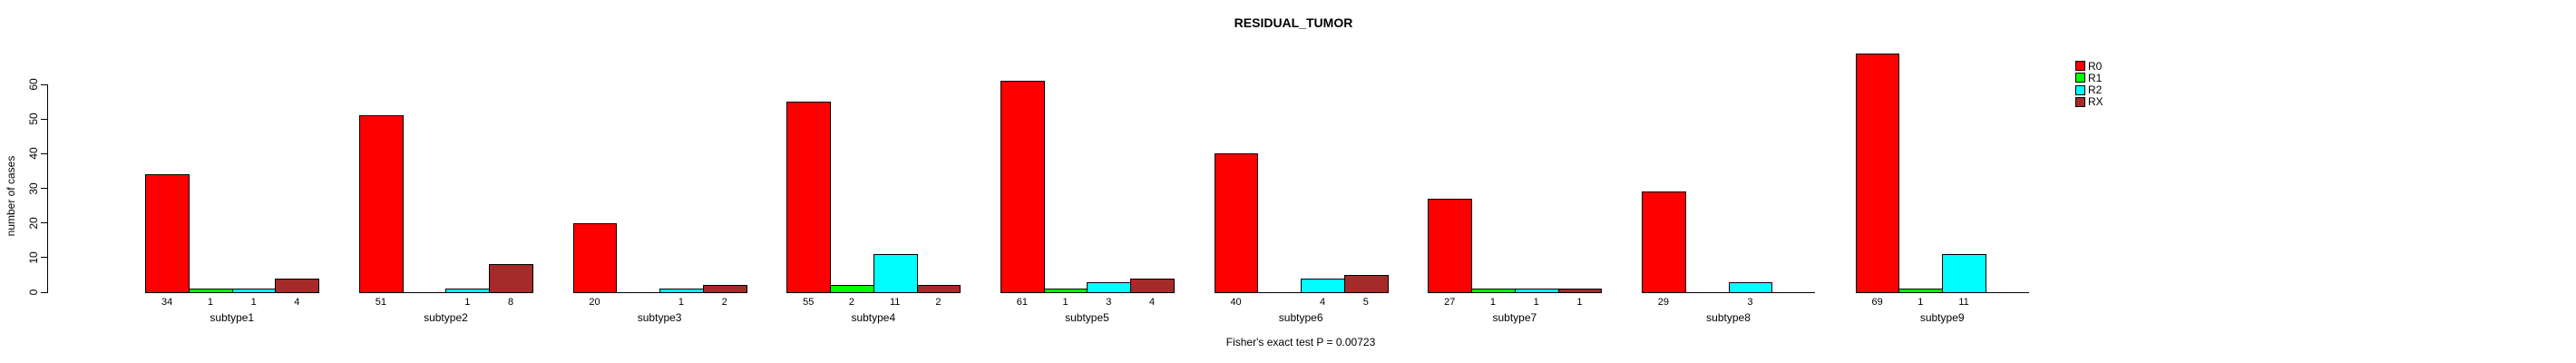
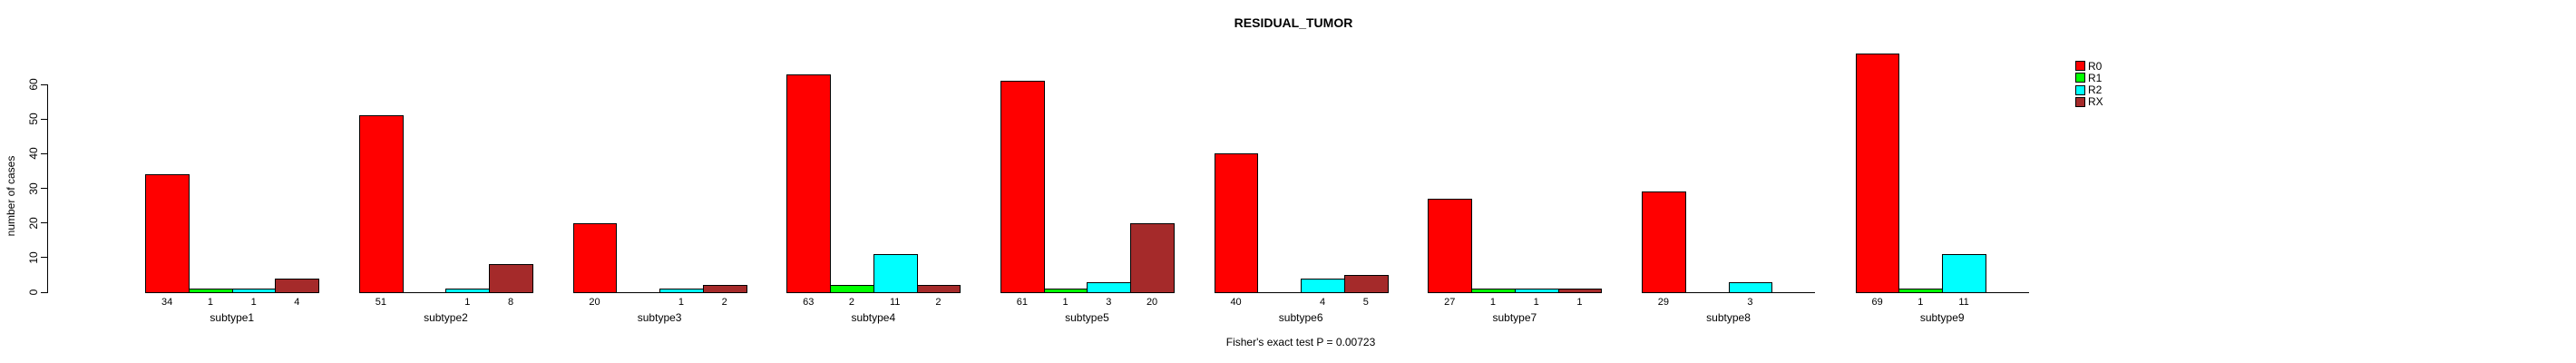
R0/subtype4: 55 -> 63
RX/subtype5: 4 -> 20
